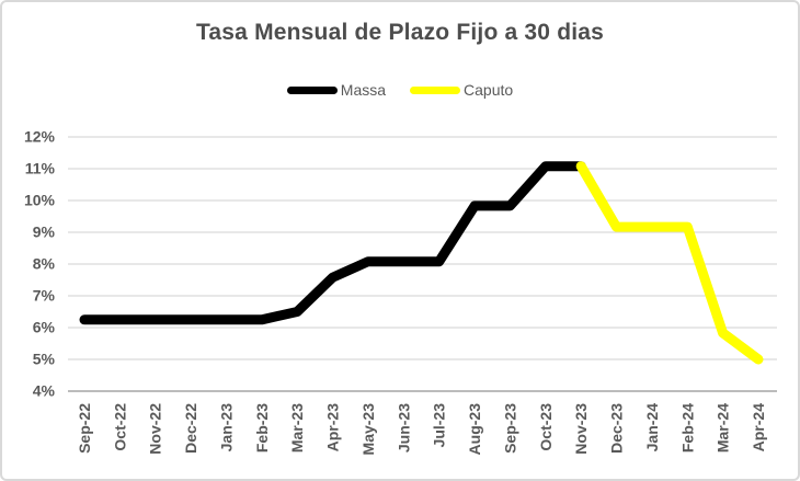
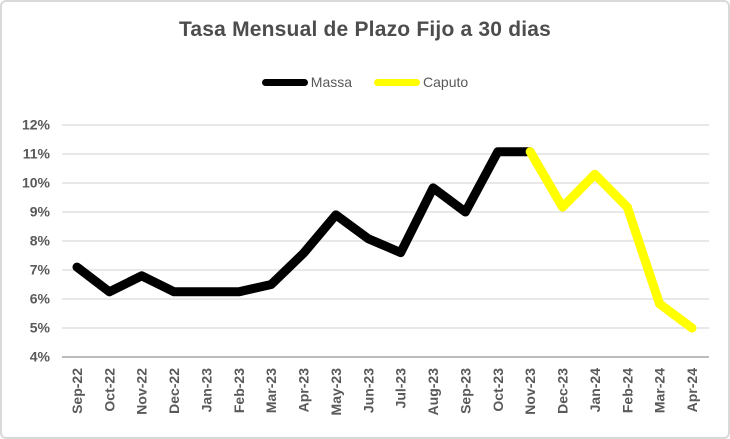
Massa/Sep-22: 6.2% -> 7.1%
Massa/Nov-22: 6.2% -> 6.8%
Massa/May-23: 8.1% -> 8.9%
Massa/Jul-23: 8.1% -> 7.6%
Massa/Sep-23: 9.8% -> 9.0%
Caputo/Jan-24: 9.2% -> 10.3%
